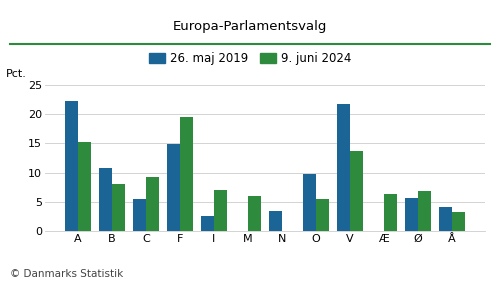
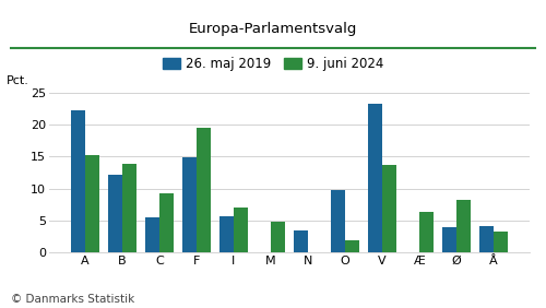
26. maj 2019/B: 10.8 -> 12.2
9. juni 2024/B: 8.1 -> 13.8
26. maj 2019/I: 2.6 -> 5.6
9. juni 2024/M: 6.0 -> 4.8
9. juni 2024/O: 5.5 -> 2.0
26. maj 2019/V: 21.7 -> 23.2
26. maj 2019/Ø: 5.6 -> 4.0
9. juni 2024/Ø: 6.8 -> 8.2
